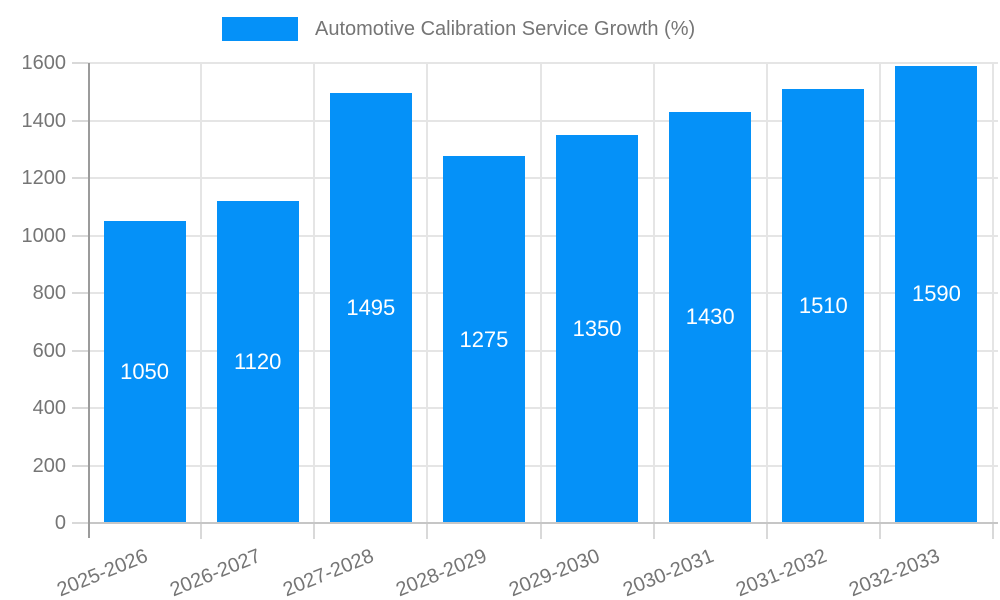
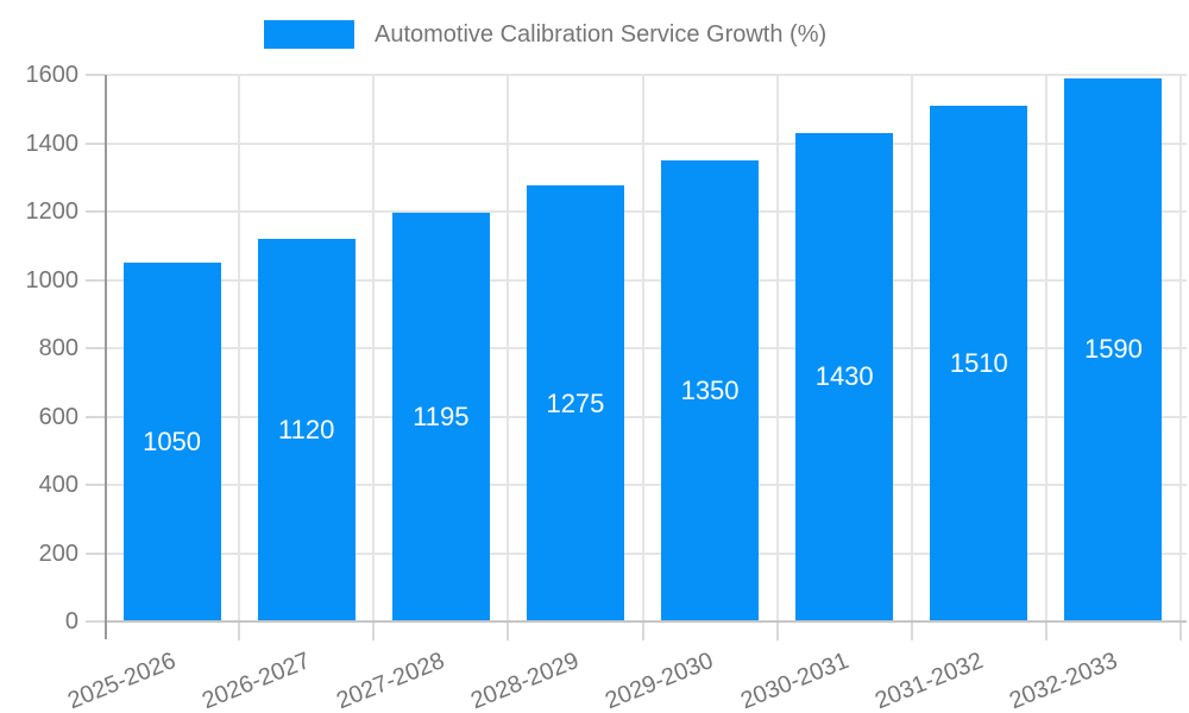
2027-2028: 1495 -> 1195
